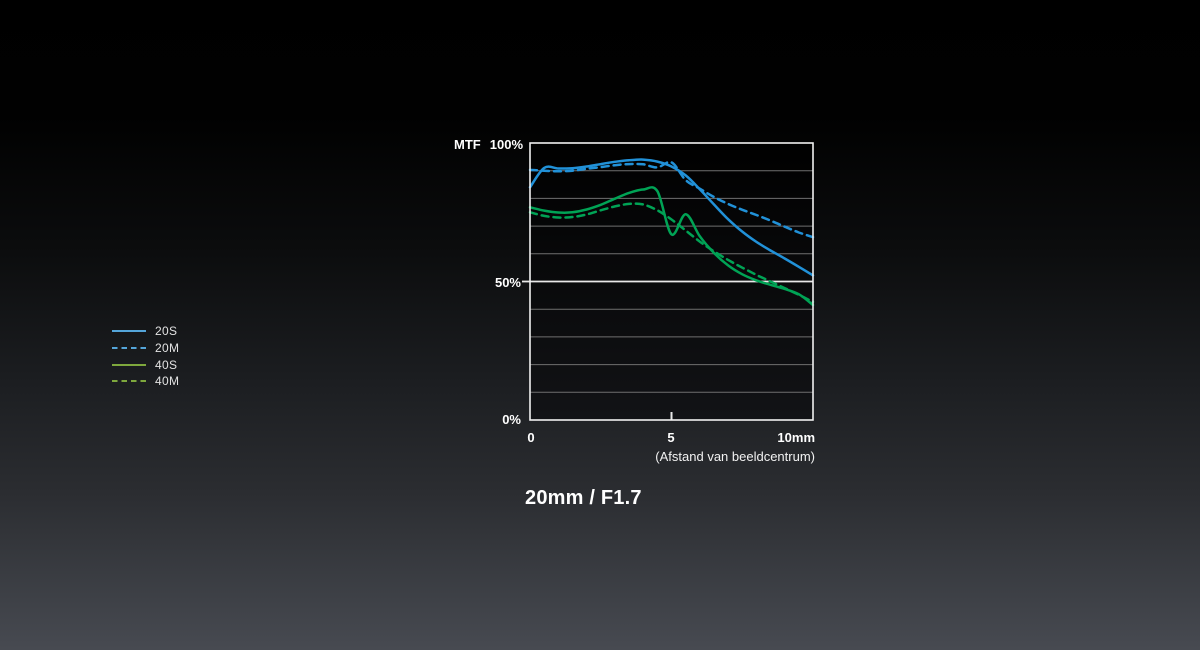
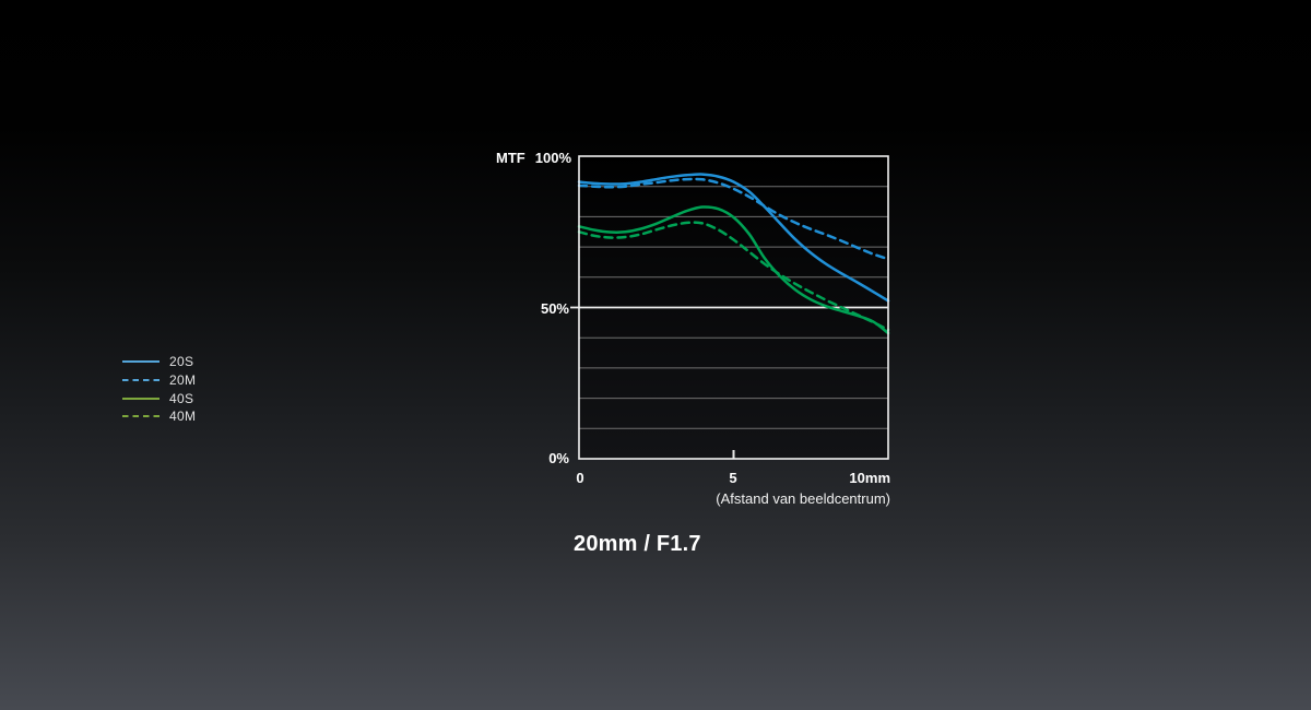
20S/0: 84% -> 92%
20M/5: 93% -> 89%
40S/5: 67% -> 80%
